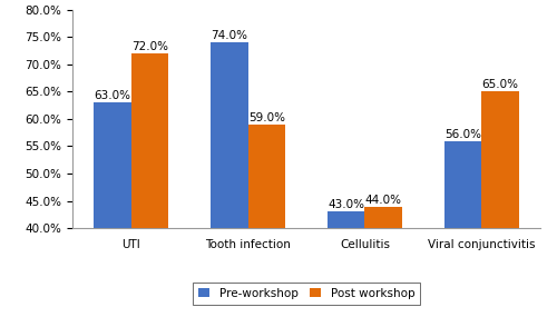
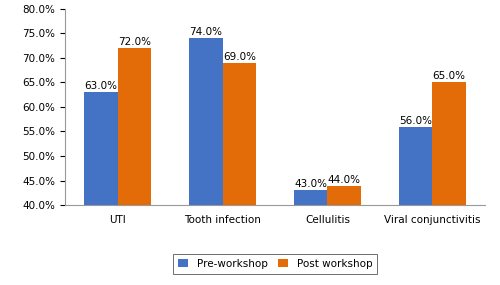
Post workshop/Tooth infection: 59.0% -> 69.0%
